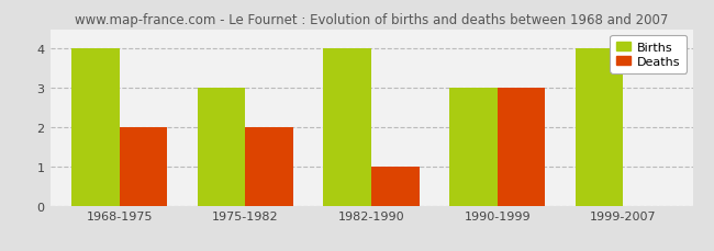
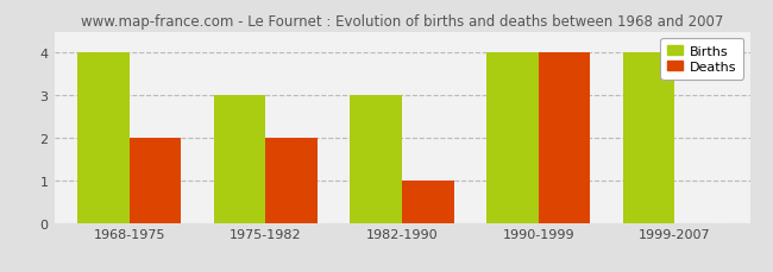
Births/1982-1990: 4 -> 3
Births/1990-1999: 3 -> 4
Deaths/1990-1999: 3 -> 4
